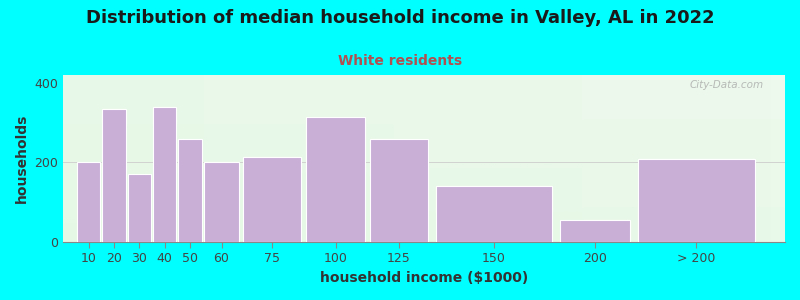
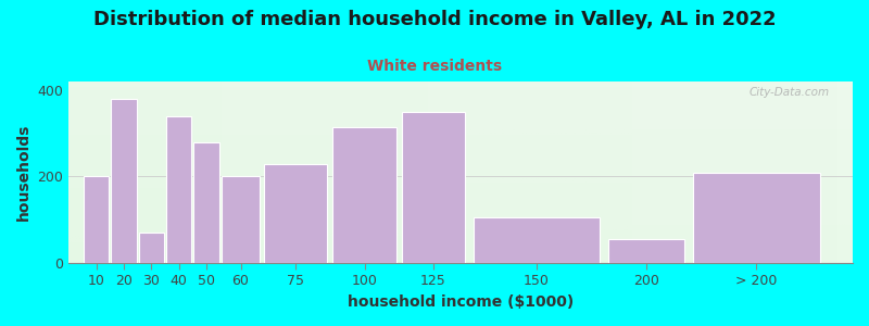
20: 335 -> 380
30: 170 -> 70
50: 260 -> 280
75: 215 -> 230
125: 260 -> 350
150: 140 -> 105
